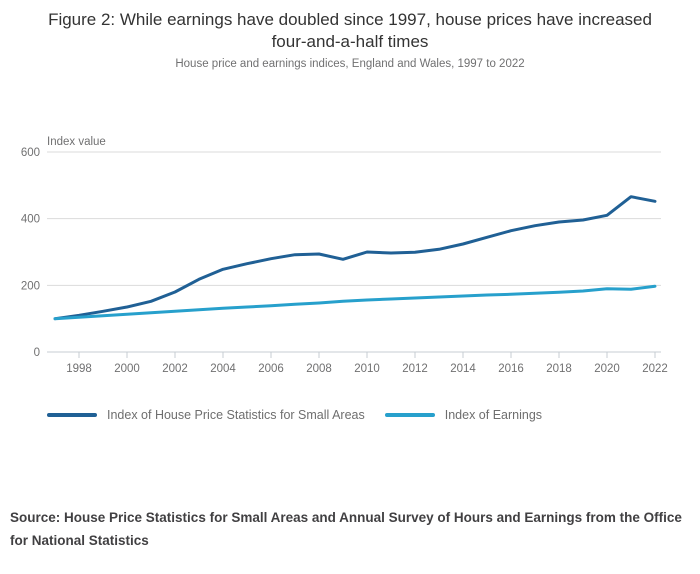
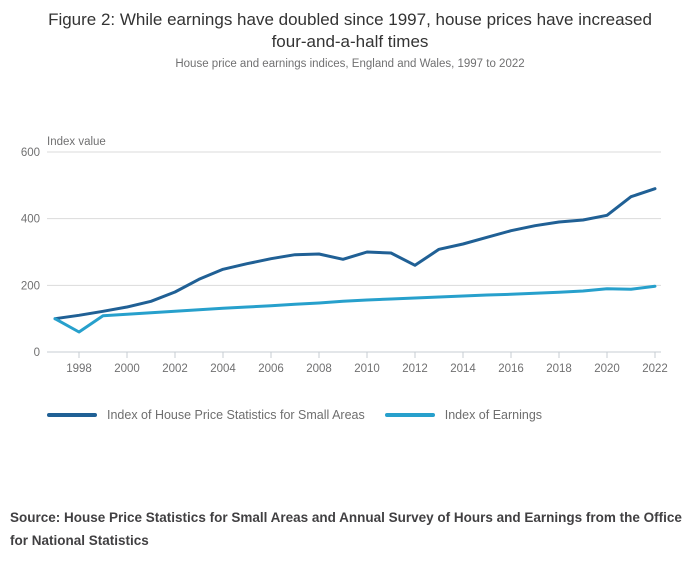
Index of Earnings/1998: 100 -> 60
Index of House Price Statistics for Small Areas/2012: 300 -> 260
Index of House Price Statistics for Small Areas/2022: 450 -> 490
